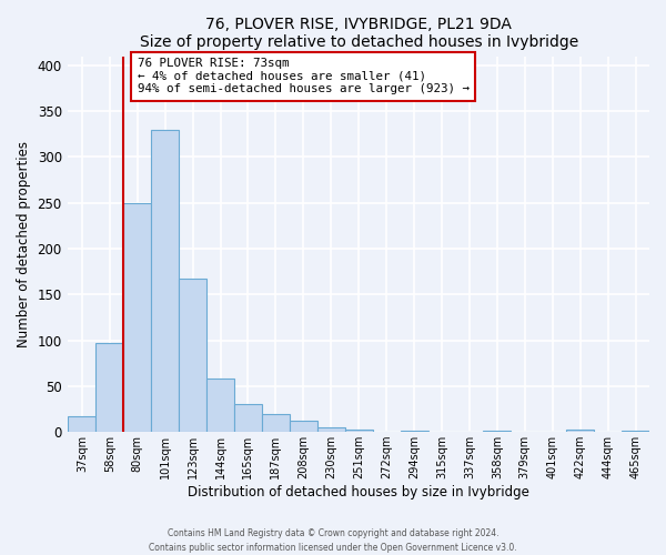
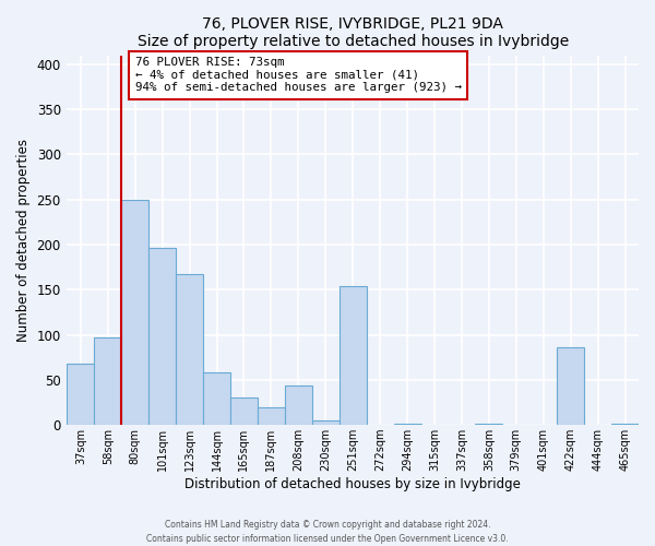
37sqm: 17 -> 68
101sqm: 330 -> 196
208sqm: 12 -> 44
251sqm: 3 -> 154
422sqm: 3 -> 86
